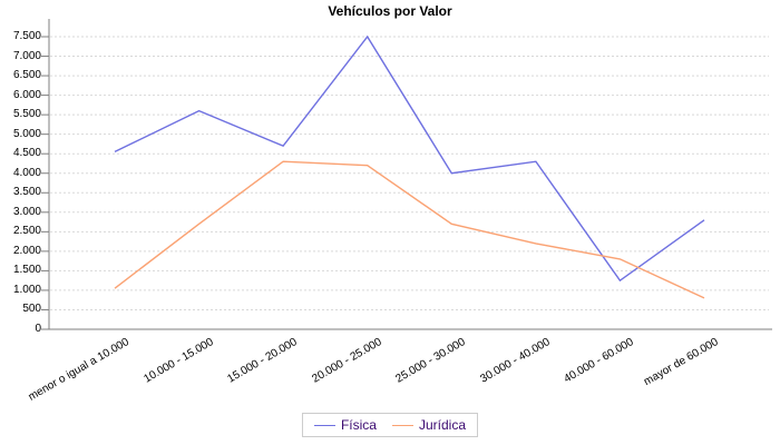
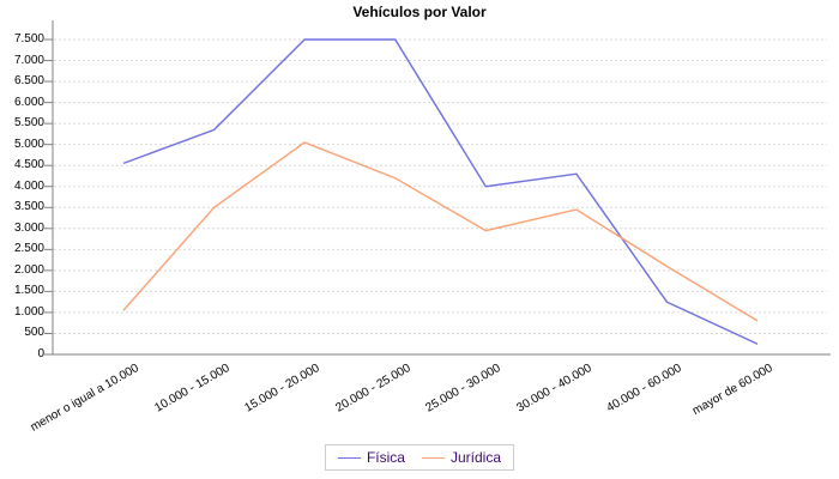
Física/10.000 - 15.000: 5600 -> 5400
Jurídica/10.000 - 15.000: 2700 -> 3500
Física/15.000 - 20.000: 4700 -> 7500
Jurídica/15.000 - 20.000: 4300 -> 5000
Jurídica/25.000 - 30.000: 2700 -> 3000
Jurídica/30.000 - 40.000: 2200 -> 3400
Jurídica/40.000 - 60.000: 1800 -> 2100
Física/mayor de 60.000: 2800 -> 200
